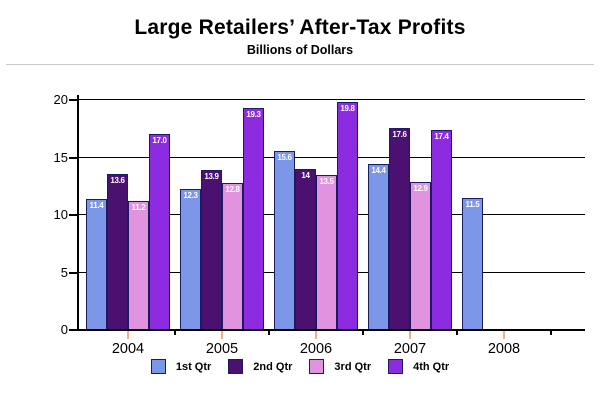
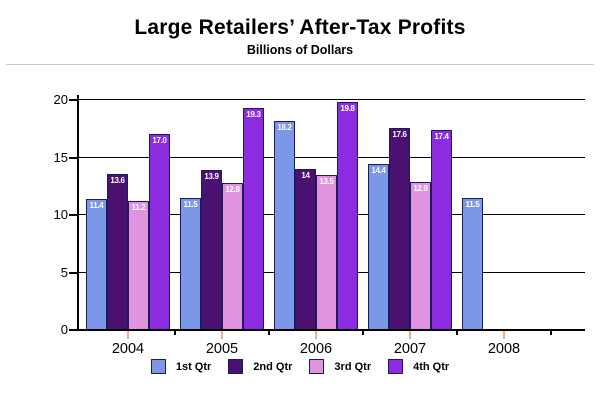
1st Qtr/2005: 12.3 -> 11.5
1st Qtr/2006: 15.6 -> 18.2
